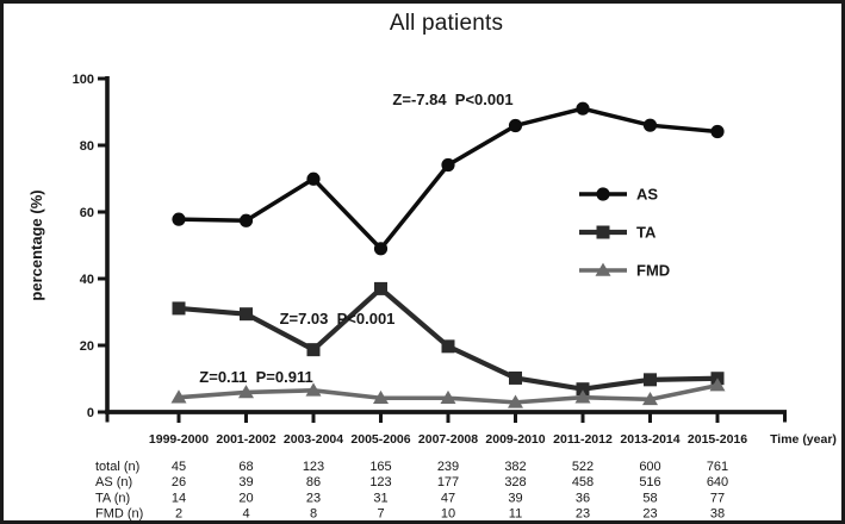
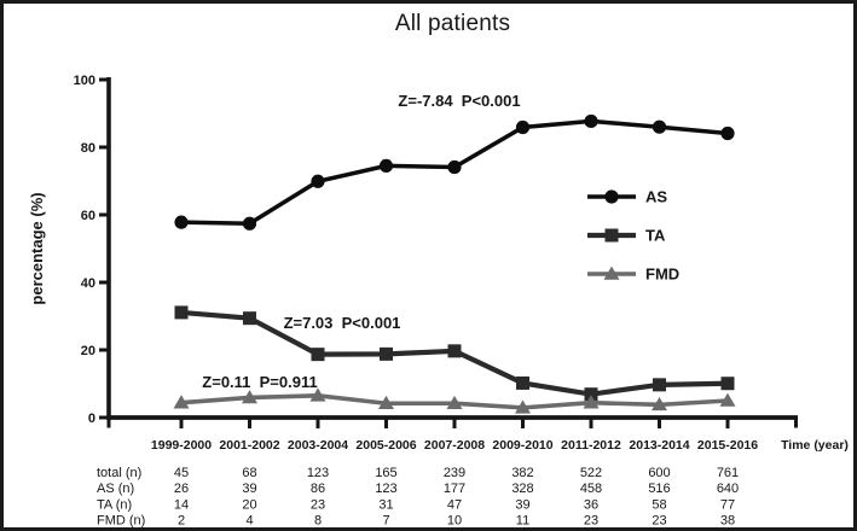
AS/2005-2006: 49 -> 74
TA/2005-2006: 37 -> 19
AS/2011-2012: 91 -> 88
FMD/2015-2016: 8 -> 5
